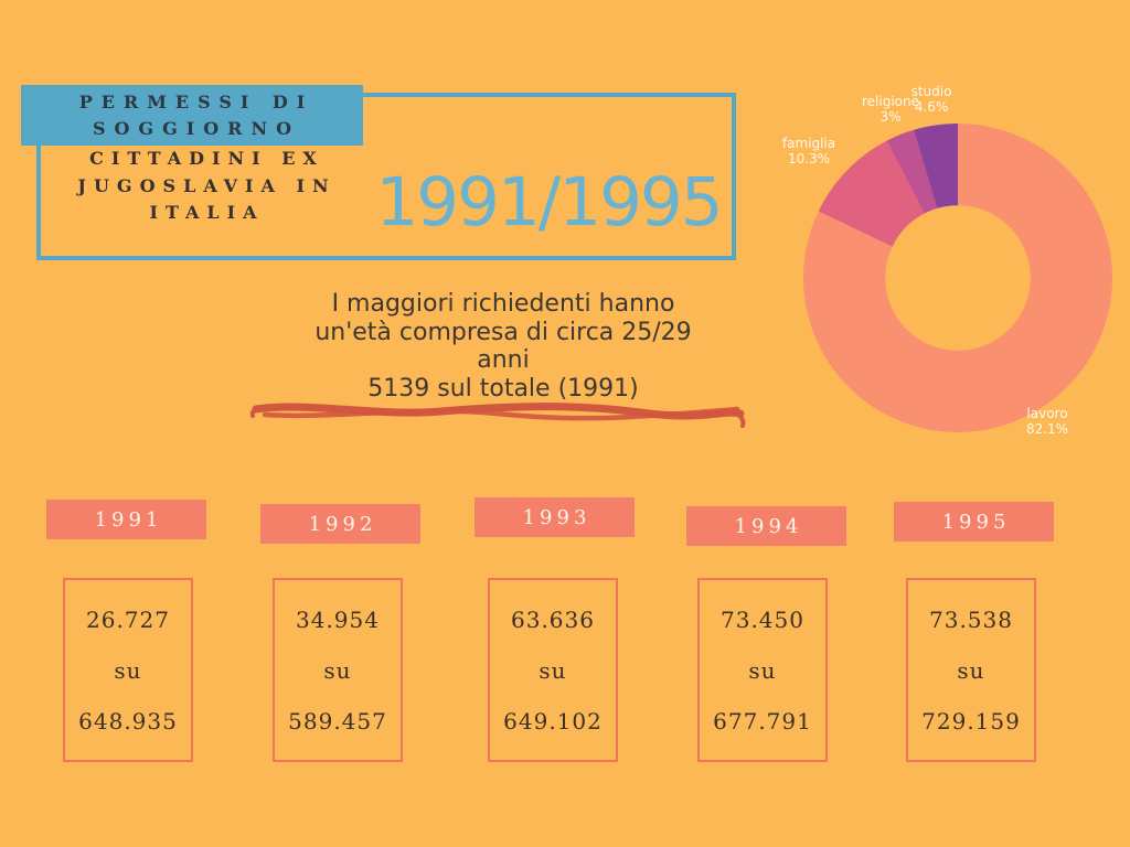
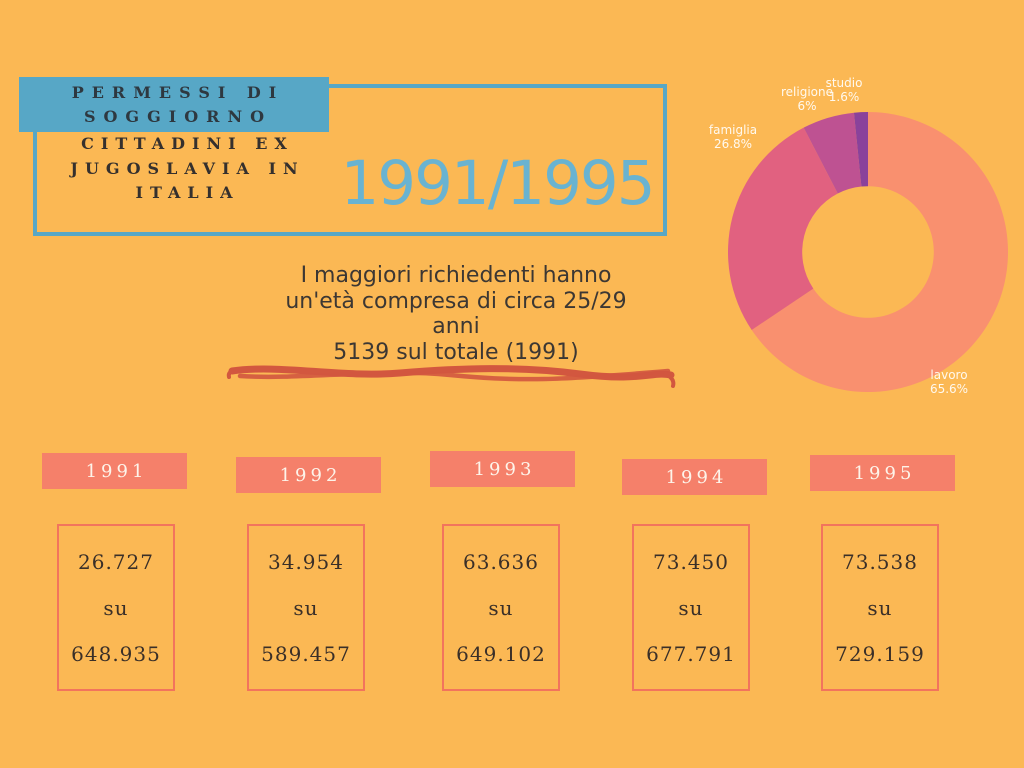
lavoro: 82.1% -> 65.6%
famiglia: 10.3% -> 26.8%
religione: 3% -> 6%
studio: 4.6% -> 1.6%
